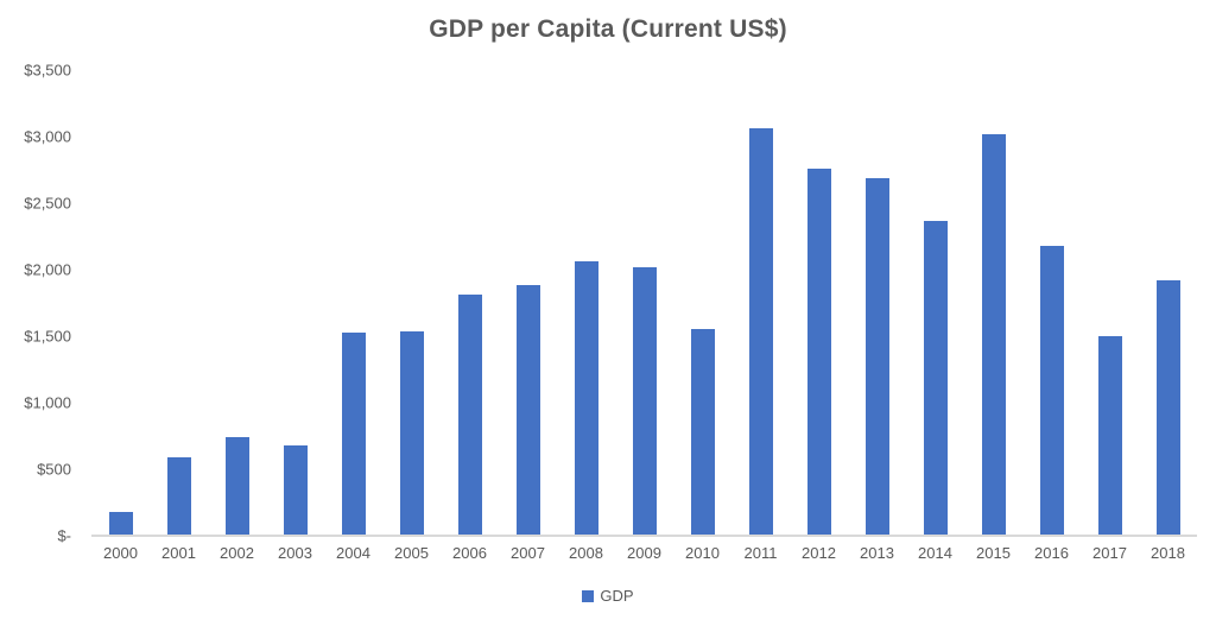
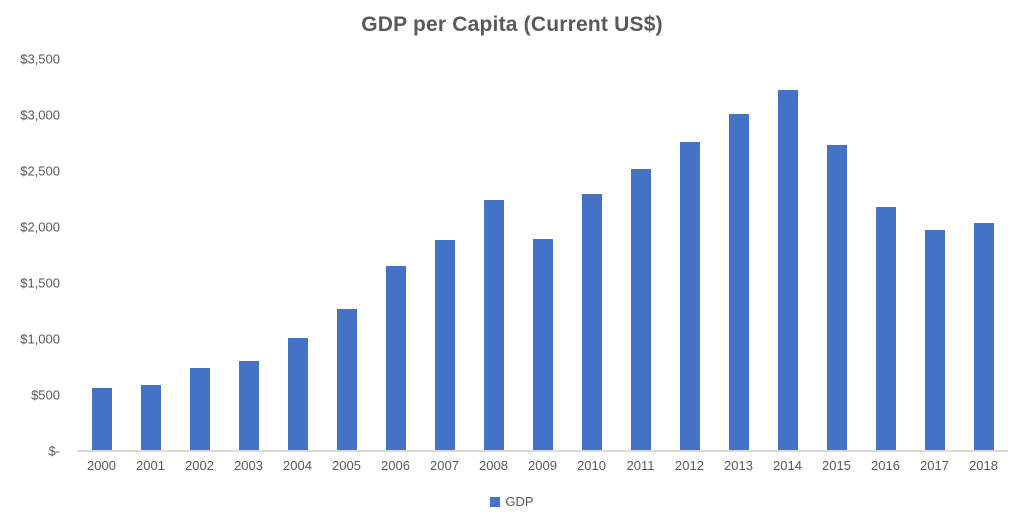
2000: $180 -> $560
2003: $680 -> $800
2004: $1530 -> $1010
2005: $1540 -> $1260
2006: $1810 -> $1660
2008: $2060 -> $2240
2009: $2020 -> $1890
2010: $1550 -> $2300
2011: $3060 -> $2520
2013: $2690 -> $3010
2014: $2370 -> $3220
2015: $3020 -> $2740
2017: $1500 -> $1970
2018: $1920 -> $2040
